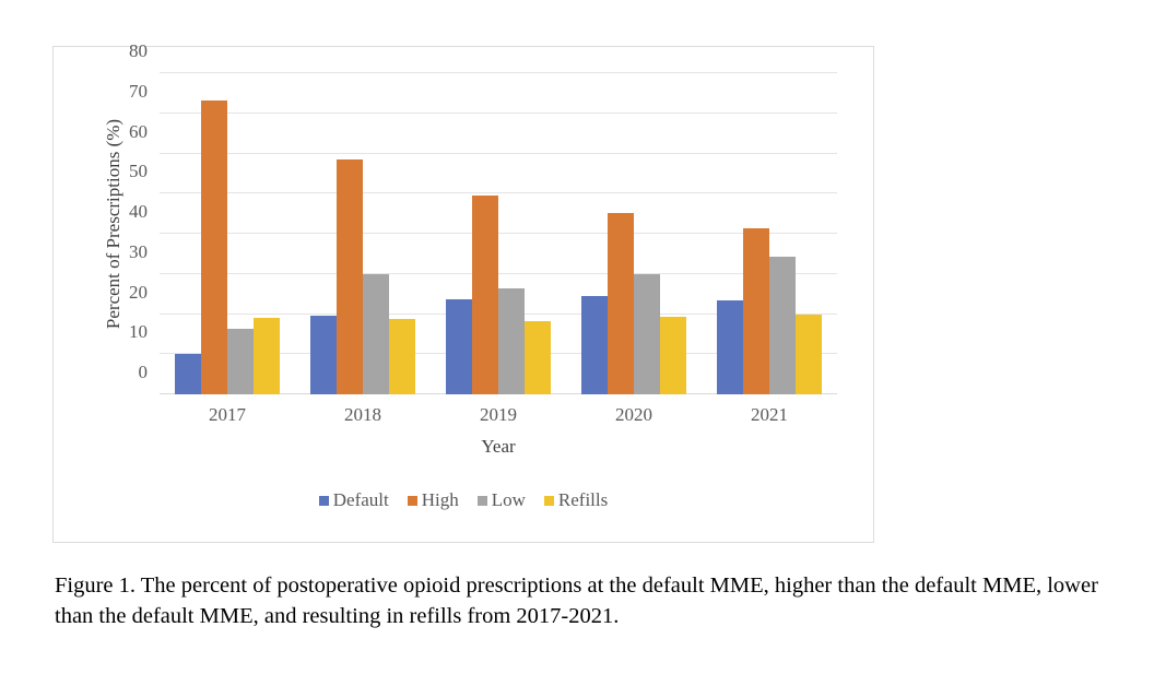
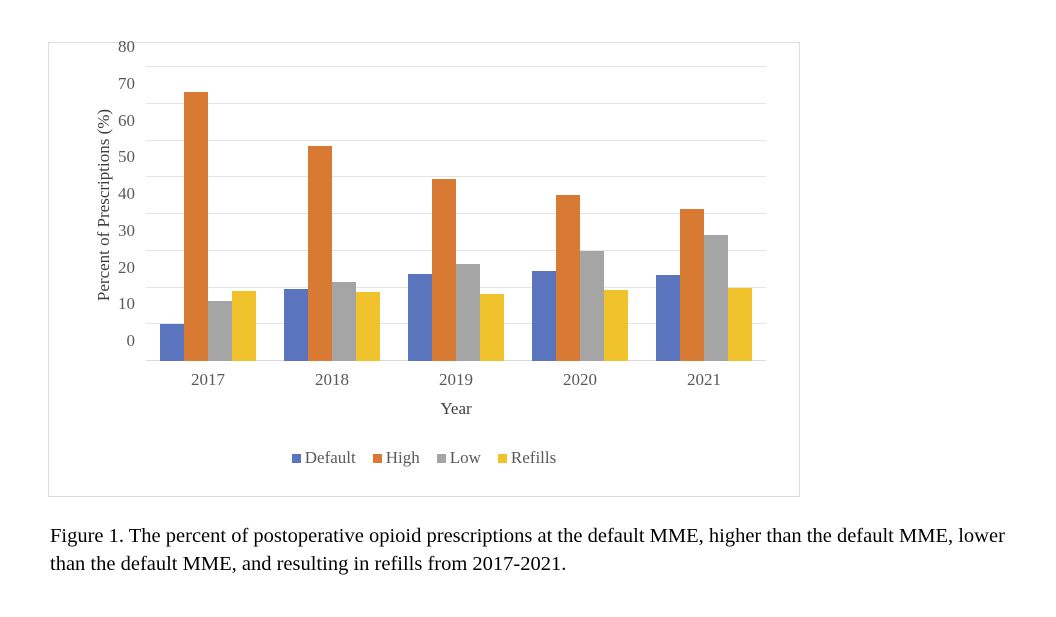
Low/2018: 30 -> 22
